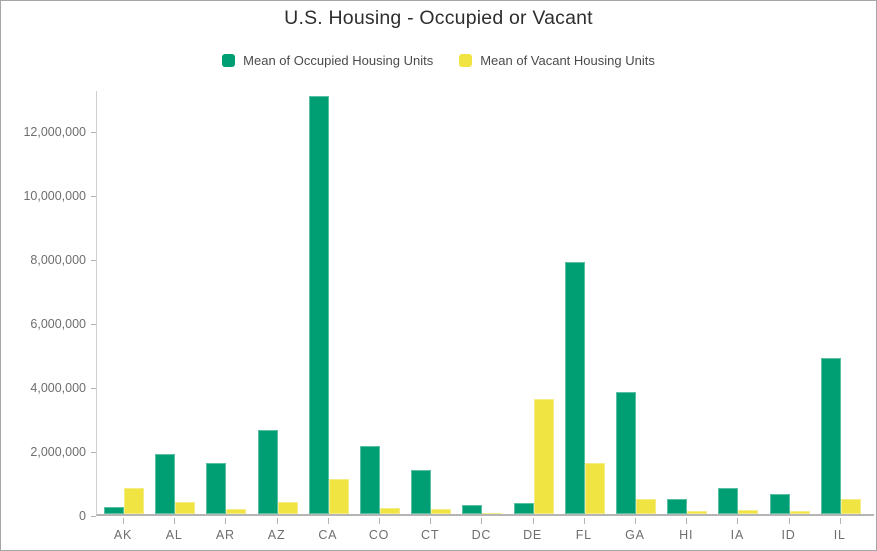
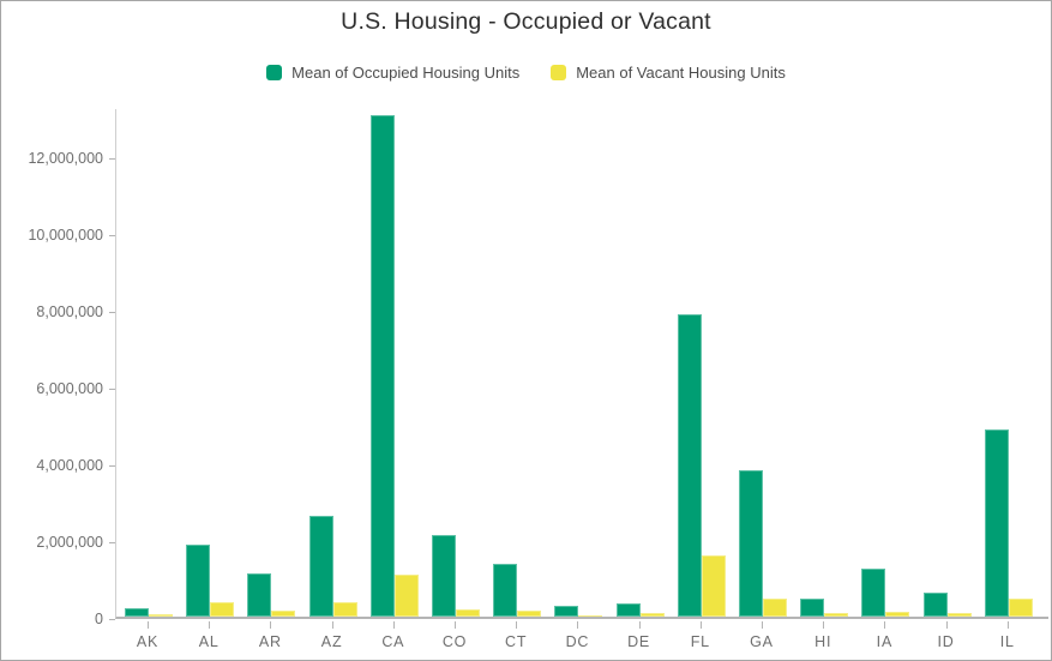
Mean of Vacant Housing Units/AK: 800000 -> 100000
Mean of Occupied Housing Units/AR: 1600000 -> 1100000
Mean of Vacant Housing Units/DE: 3600000 -> 100000
Mean of Occupied Housing Units/IA: 800000 -> 1300000
